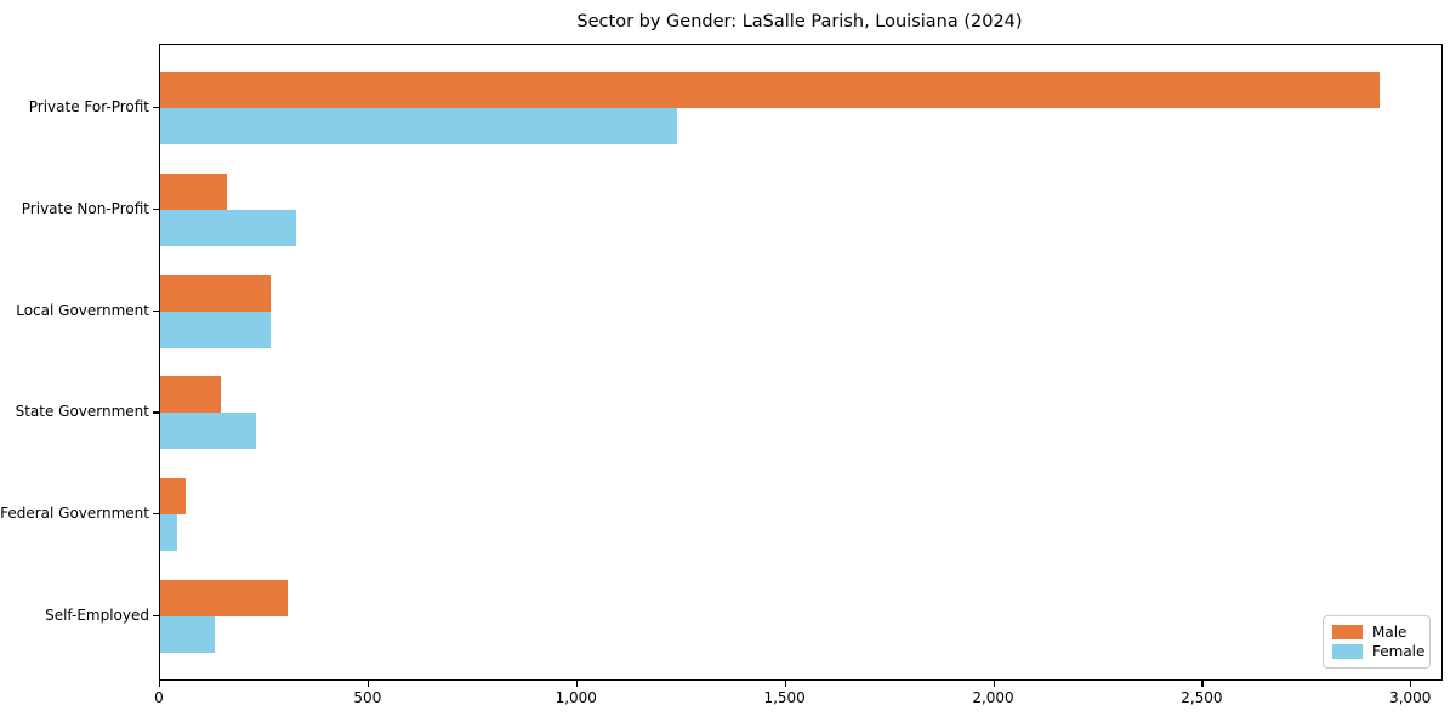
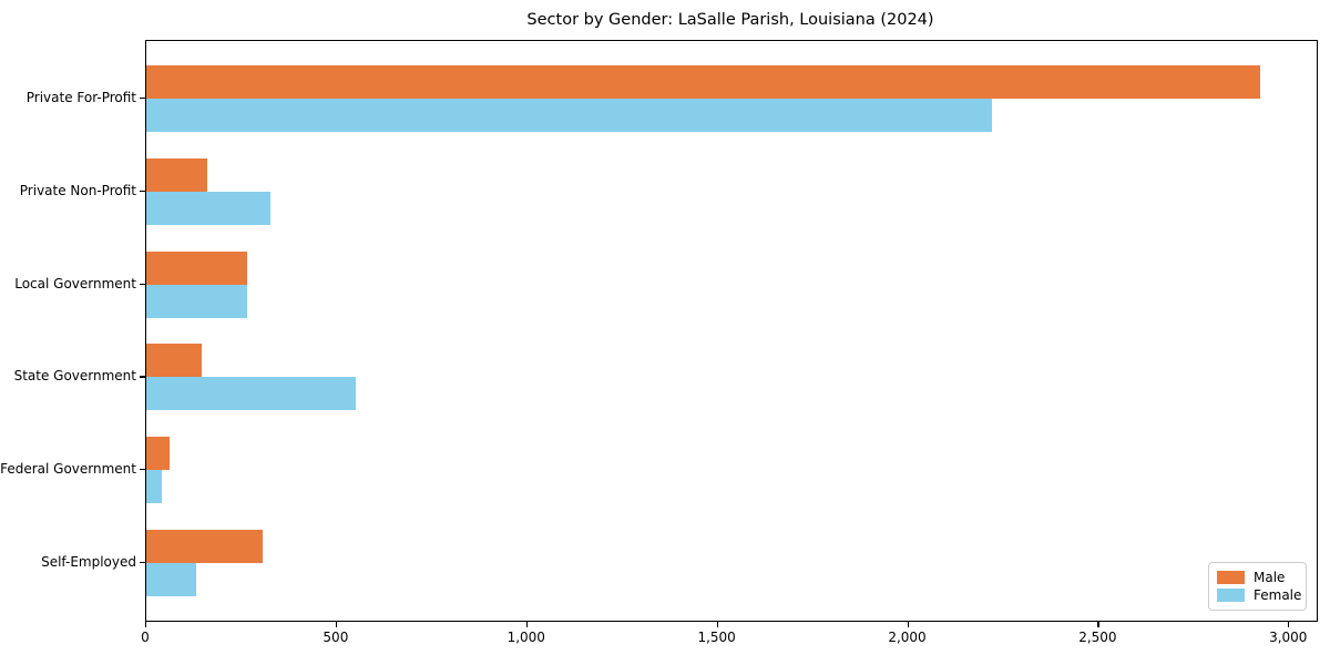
Female/Private For-Profit: 1240 -> 2220
Female/State Government: 230 -> 550
